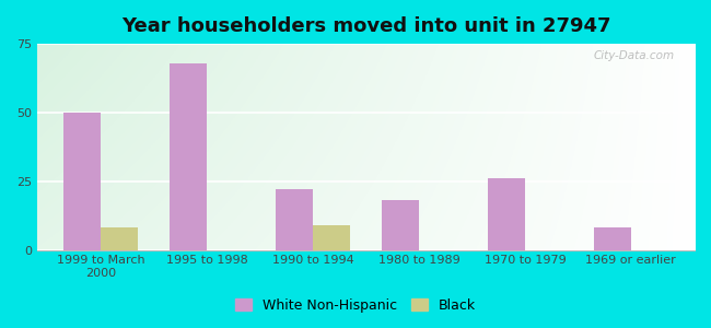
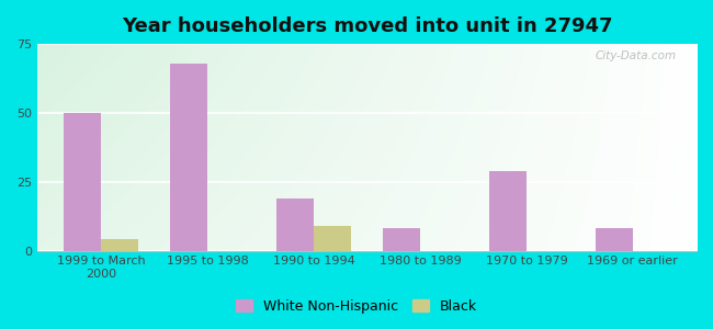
Black/1999 to March 2000: 8 -> 4
White Non-Hispanic/1990 to 1994: 22 -> 19
White Non-Hispanic/1980 to 1989: 18 -> 8
White Non-Hispanic/1970 to 1979: 26 -> 29
